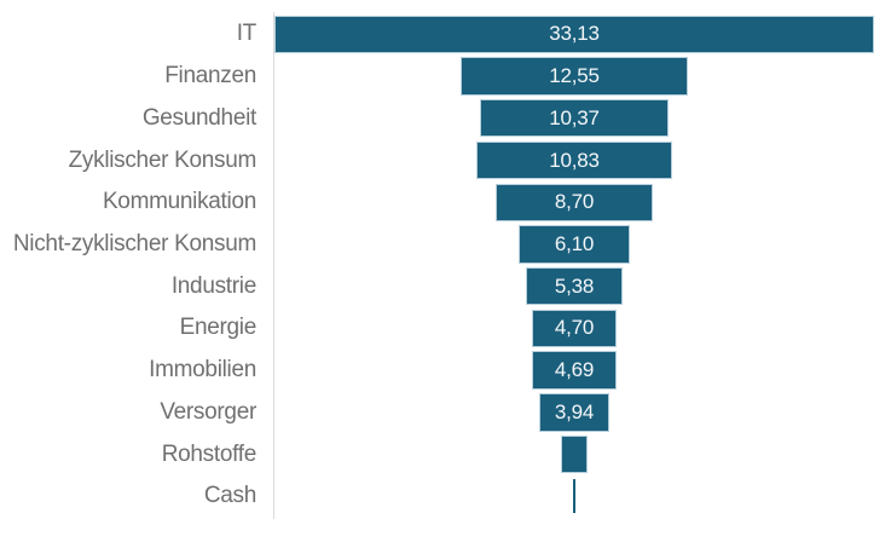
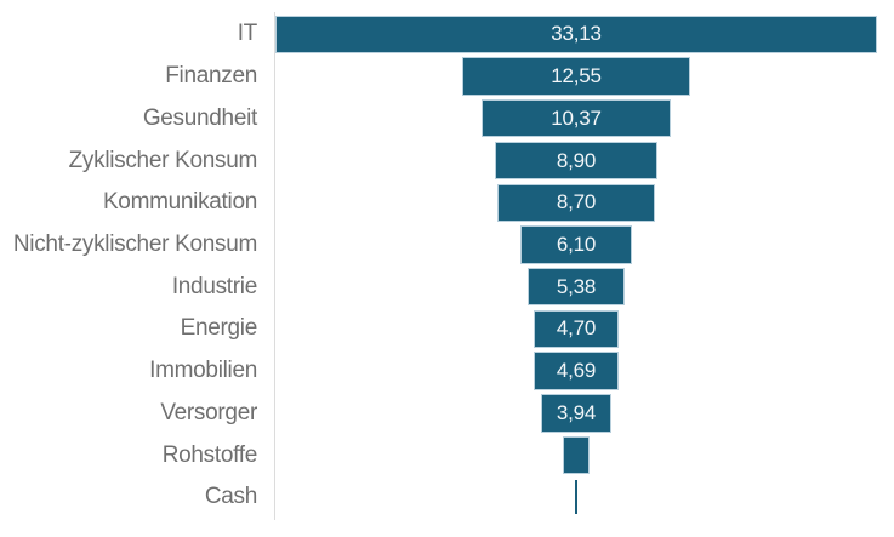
Zyklischer Konsum: 10,83 -> 8,90
